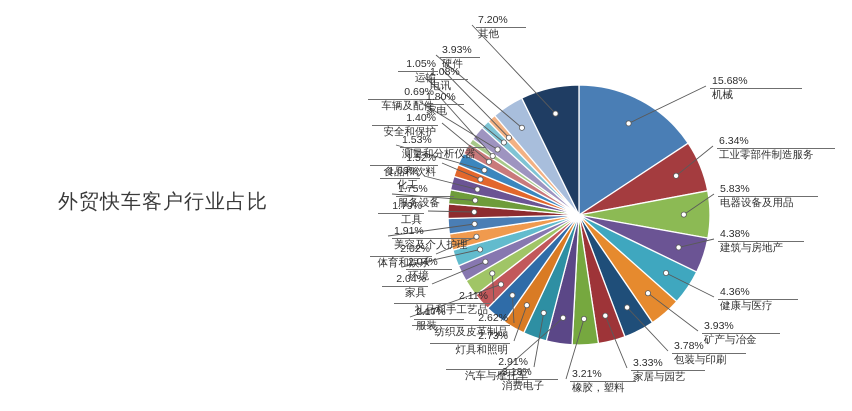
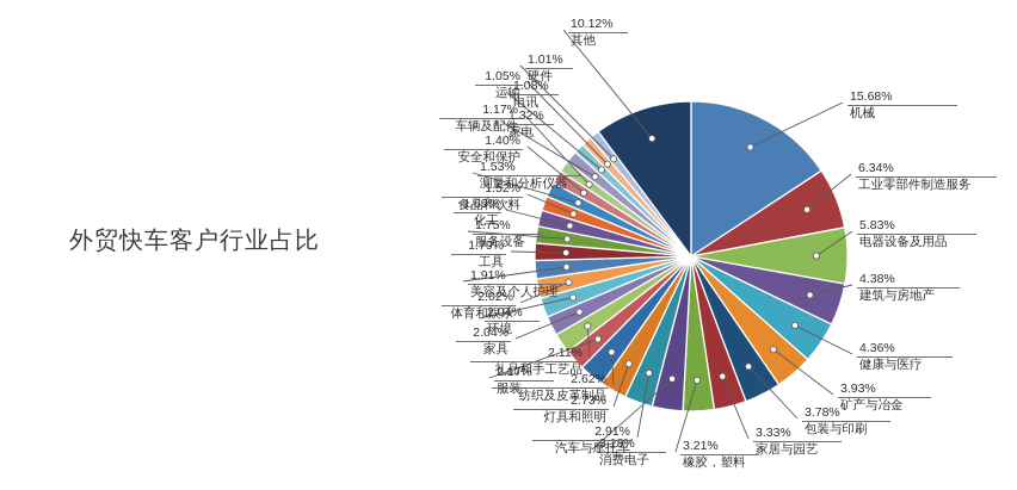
车辆及配件: 0.69% -> 1.17%
家电: 1.80% -> 1.32%
硬件: 3.93% -> 1.01%
其他: 7.20% -> 10.12%
